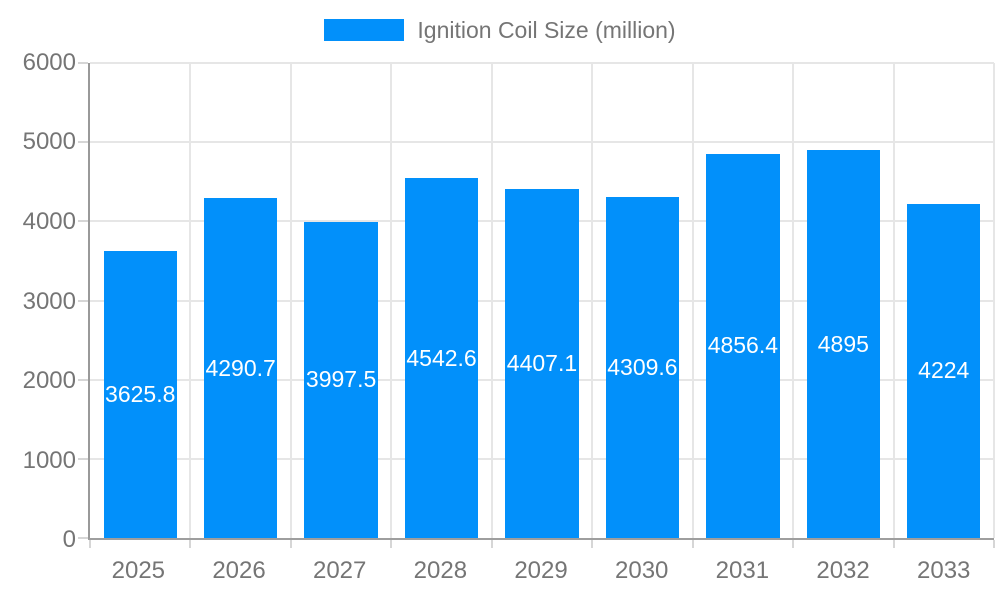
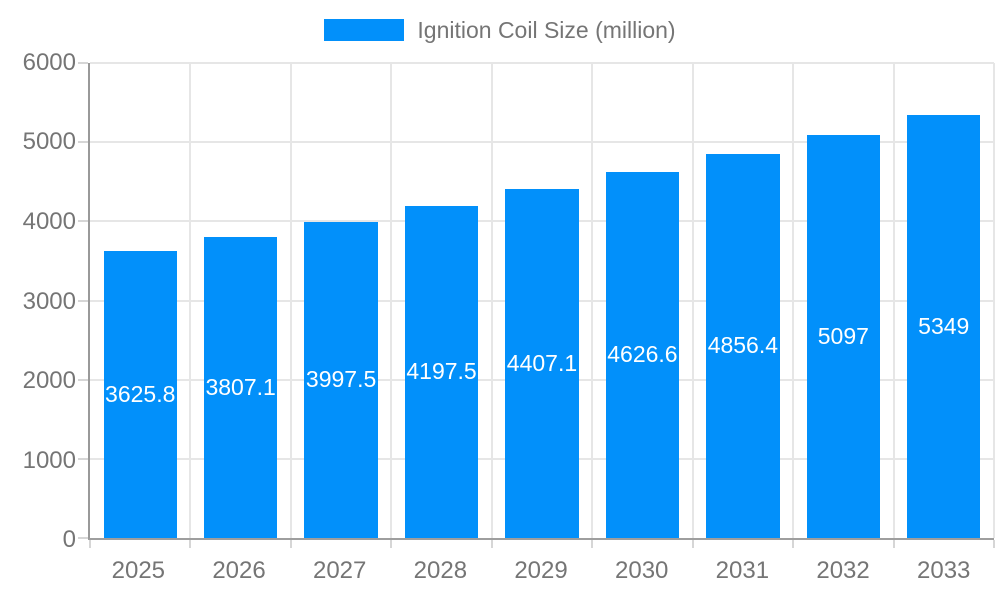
2026: 4290.7 -> 3807.1
2028: 4542.6 -> 4197.5
2030: 4309.6 -> 4626.6
2032: 4895 -> 5097
2033: 4224 -> 5349
